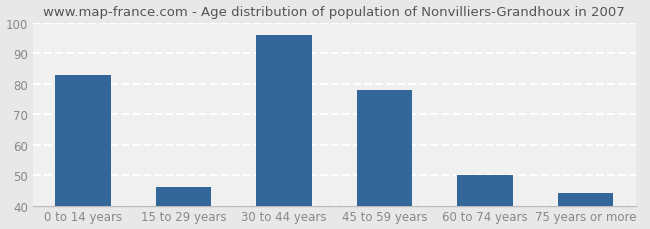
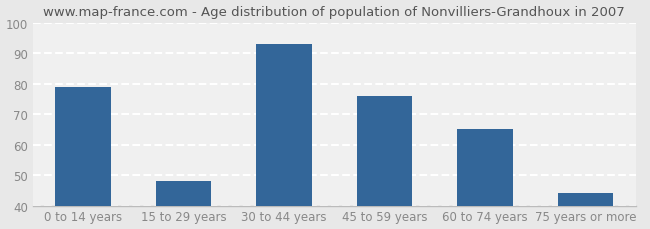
0 to 14 years: 83 -> 79
15 to 29 years: 46 -> 48
30 to 44 years: 96 -> 93
45 to 59 years: 78 -> 76
60 to 74 years: 50 -> 65
